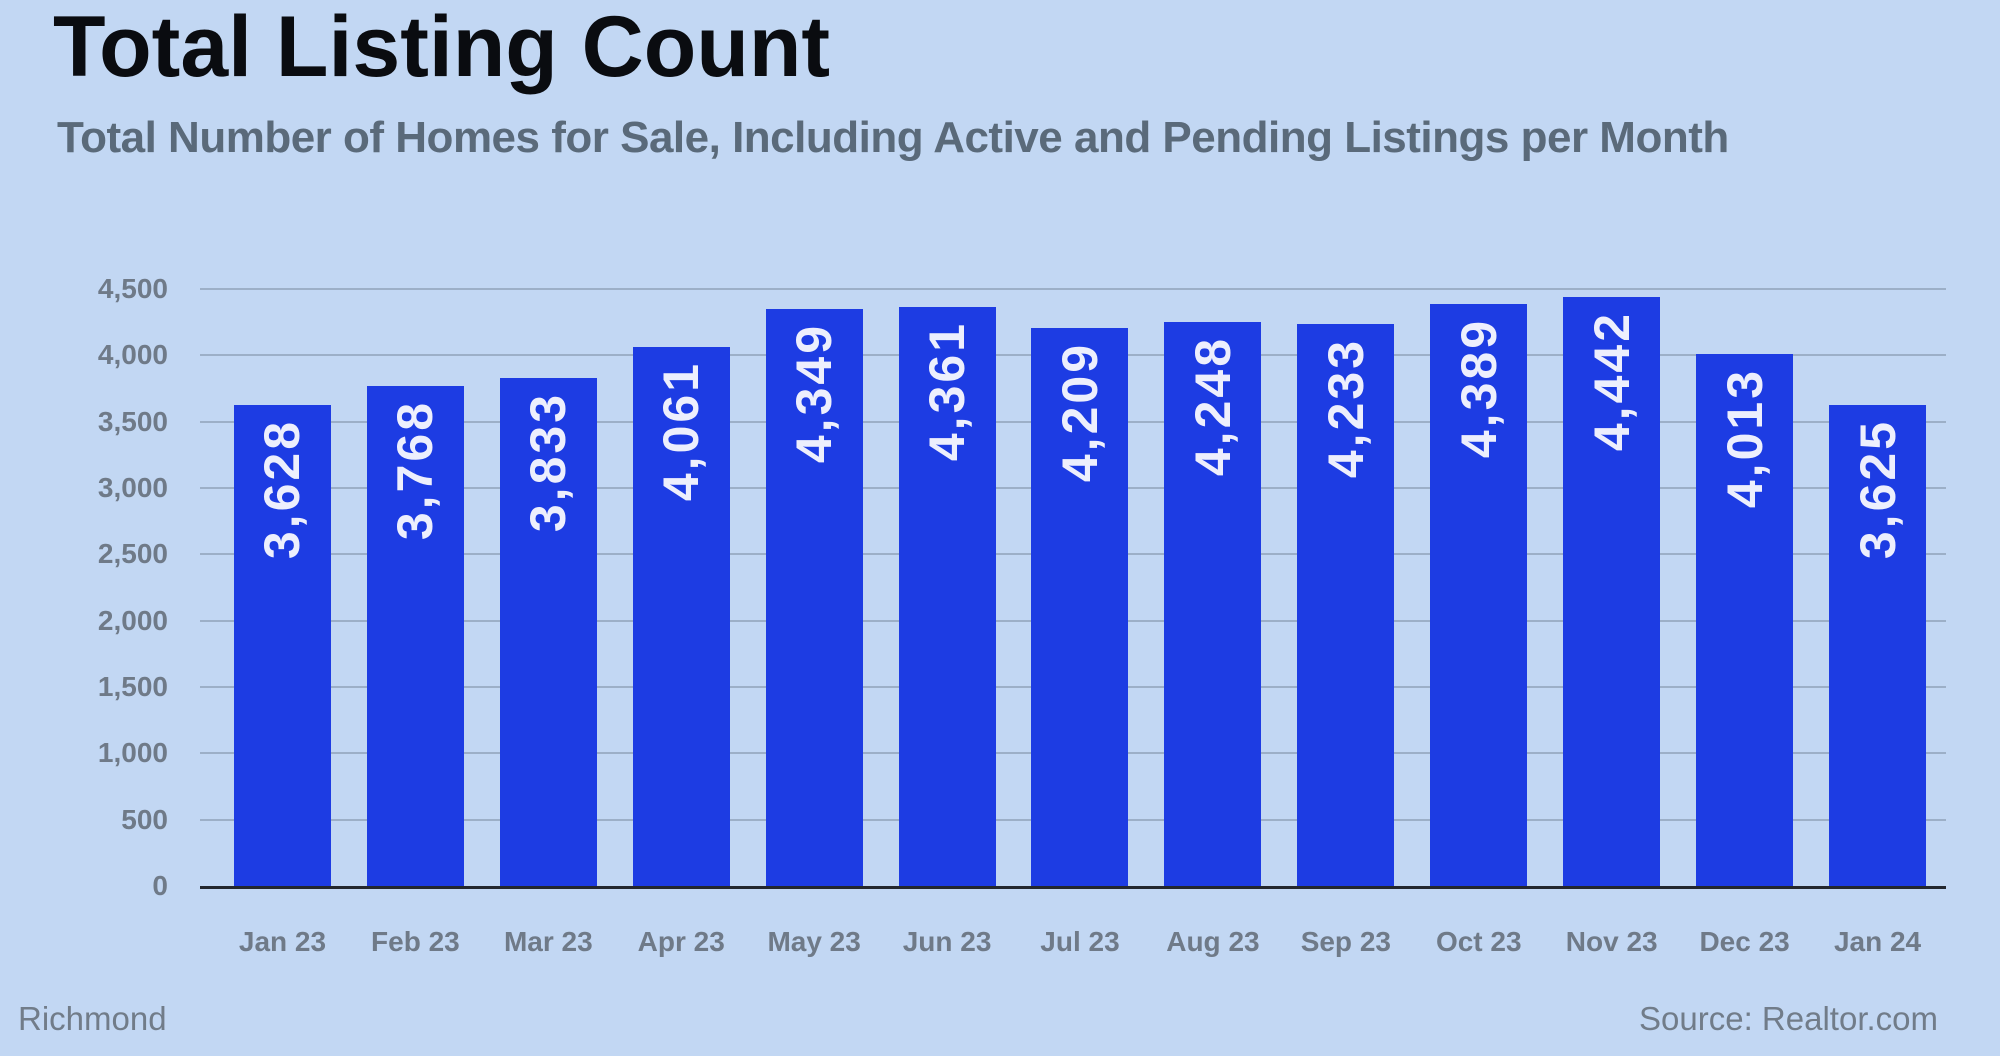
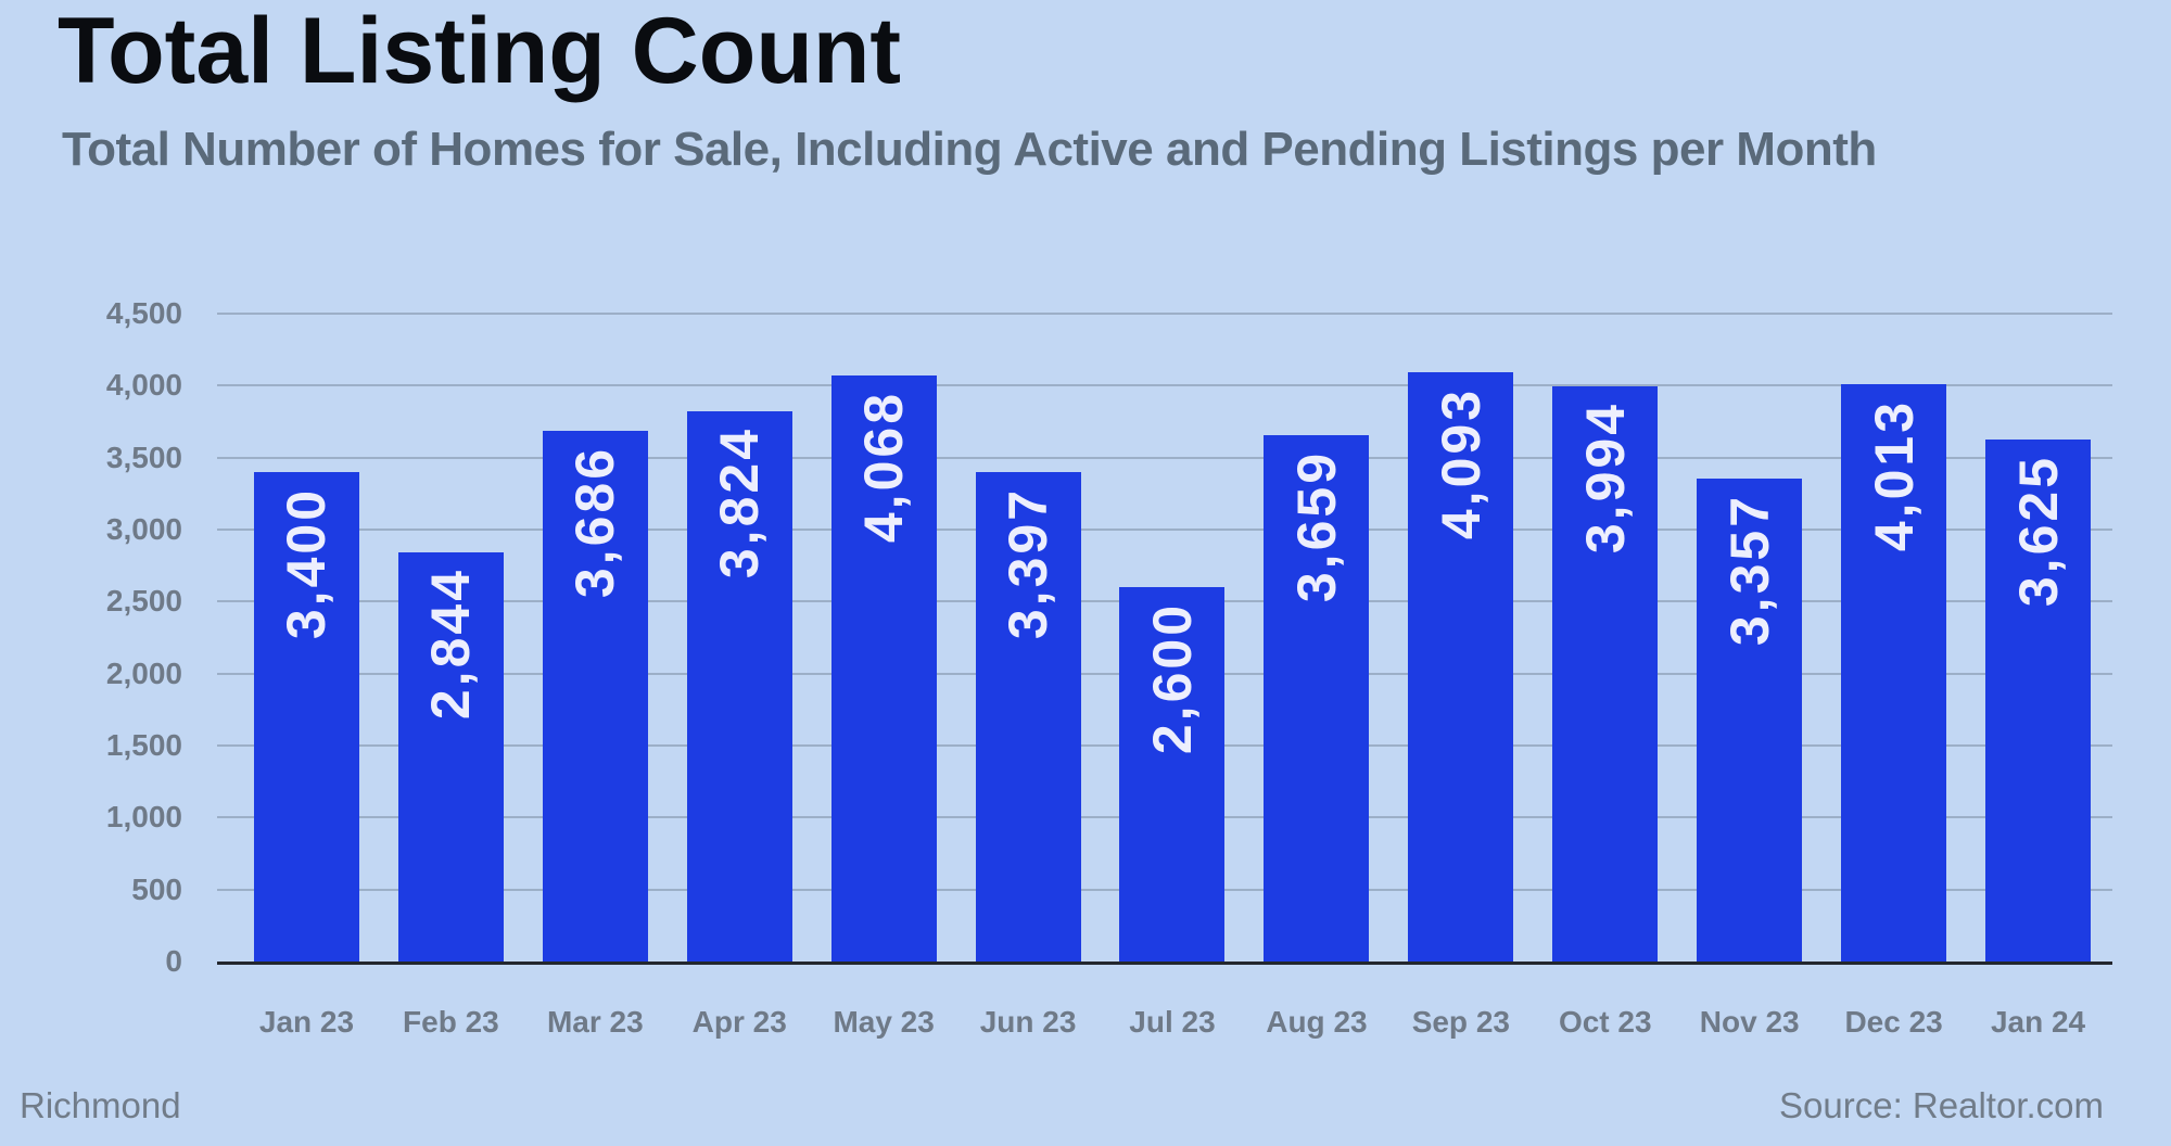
Jan 23: 3,628 -> 3,400
Feb 23: 3,768 -> 2,844
Mar 23: 3,833 -> 3,686
Apr 23: 4,061 -> 3,824
May 23: 4,349 -> 4,068
Jun 23: 4,361 -> 3,397
Jul 23: 4,209 -> 2,600
Aug 23: 4,248 -> 3,659
Sep 23: 4,233 -> 4,093
Oct 23: 4,389 -> 3,994
Nov 23: 4,442 -> 3,357
